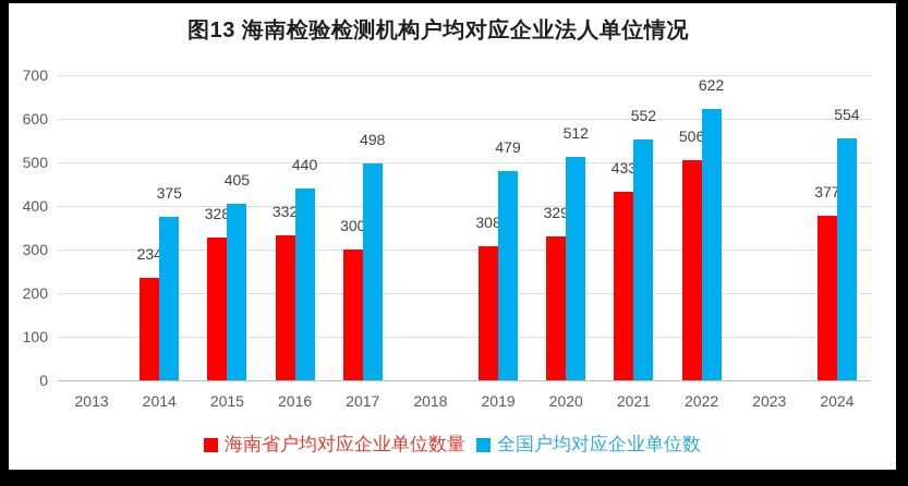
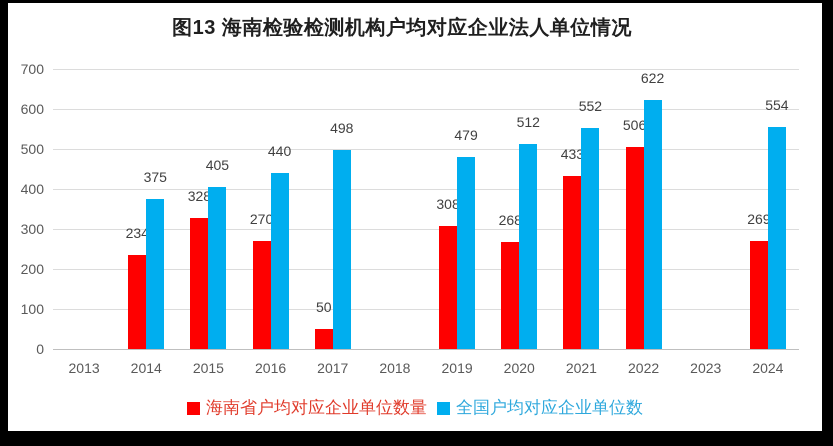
海南省户均对应企业单位数量/2016: 332 -> 270
海南省户均对应企业单位数量/2017: 300 -> 50
海南省户均对应企业单位数量/2020: 329 -> 268
海南省户均对应企业单位数量/2024: 377 -> 269
